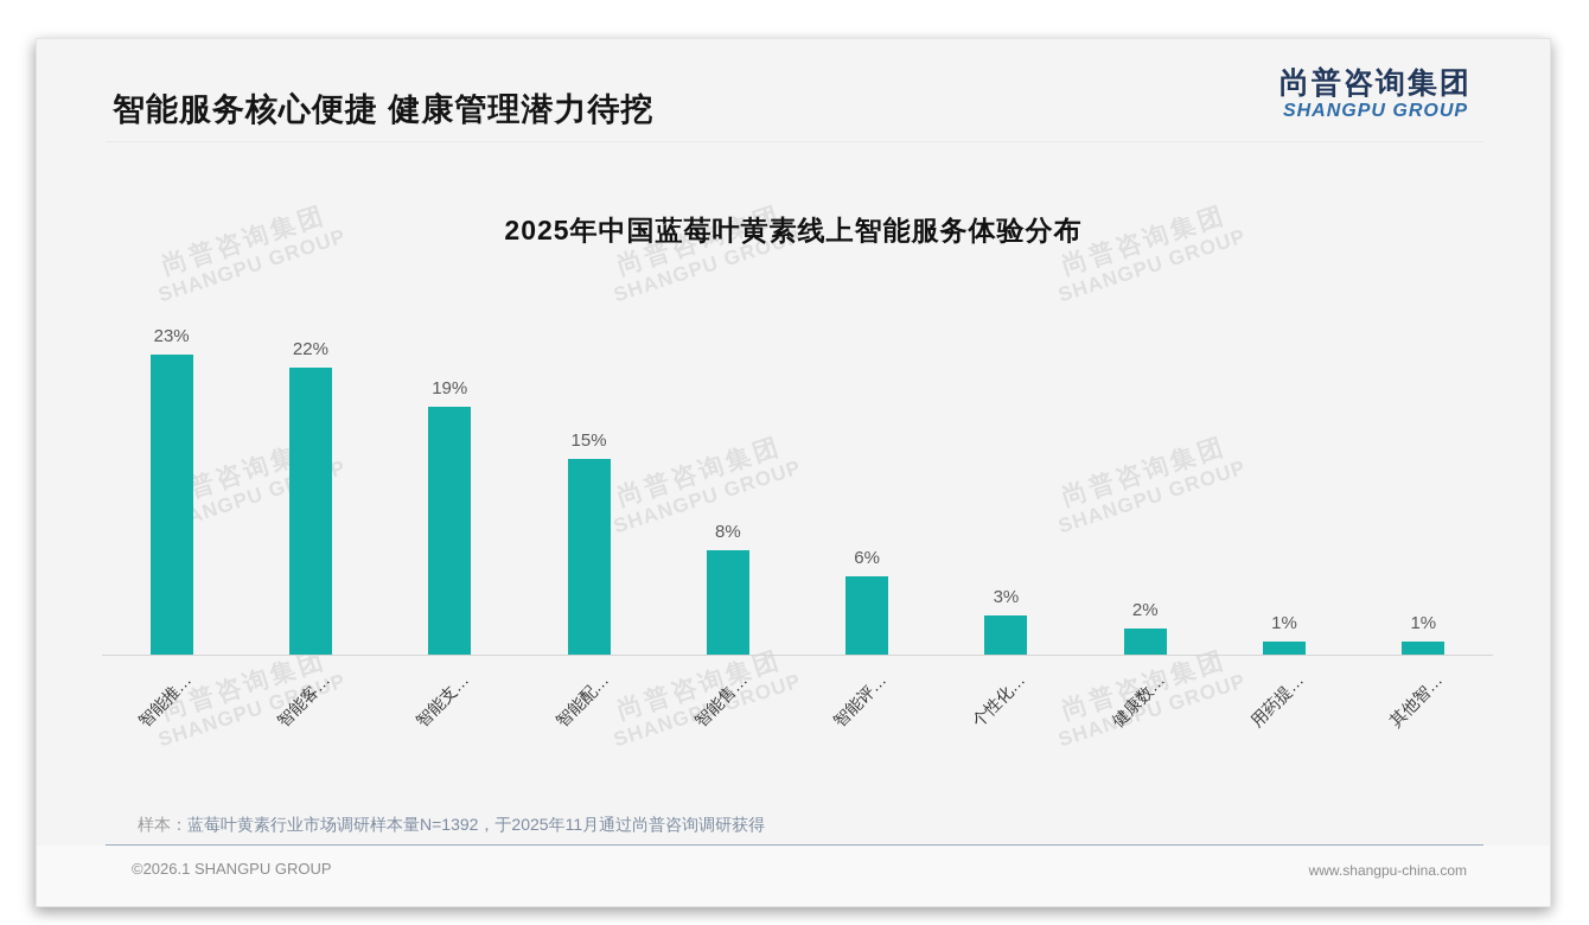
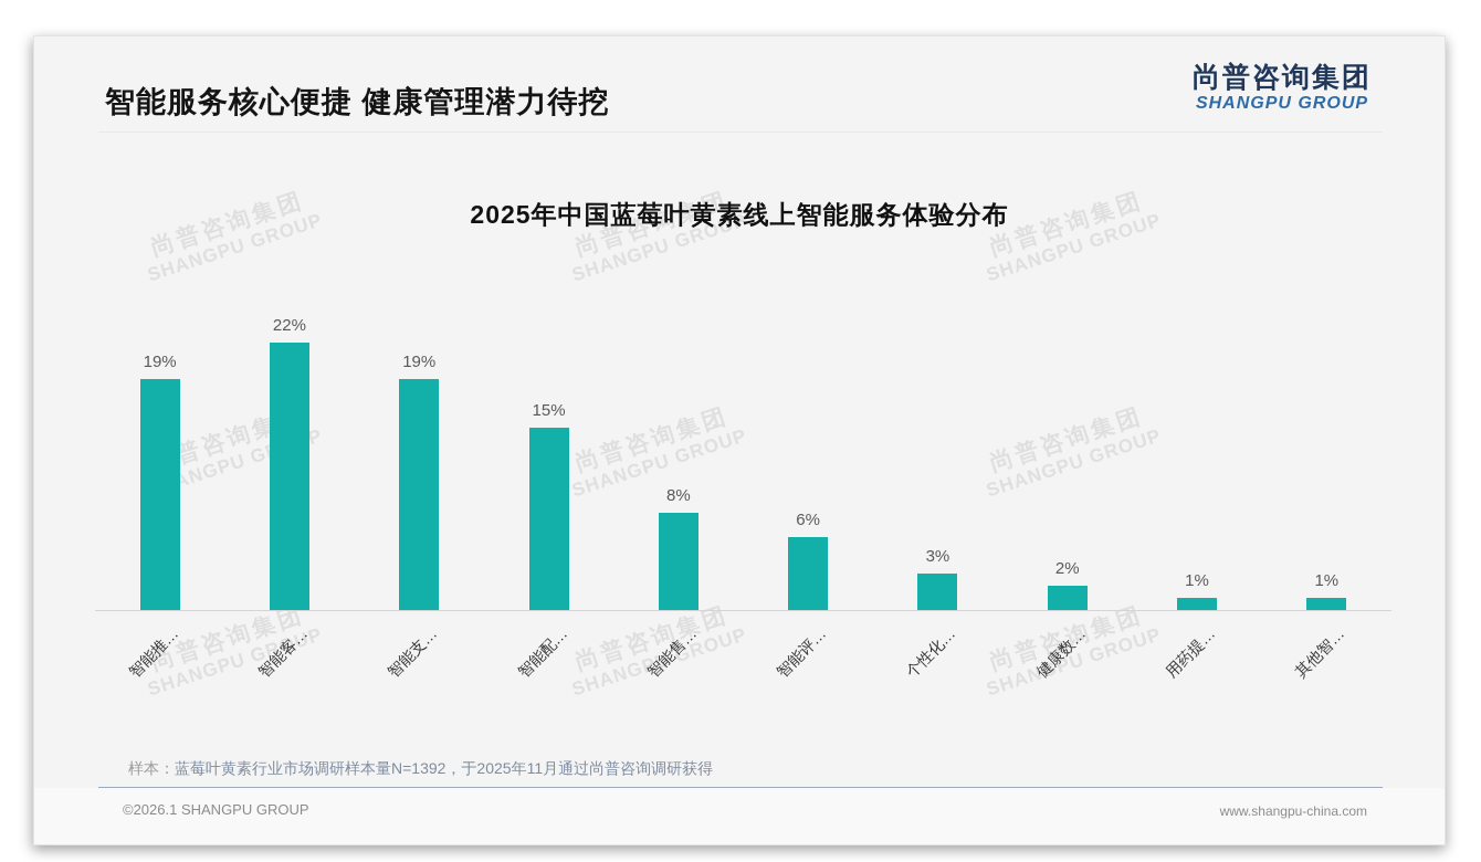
智能推…: 23% -> 19%
